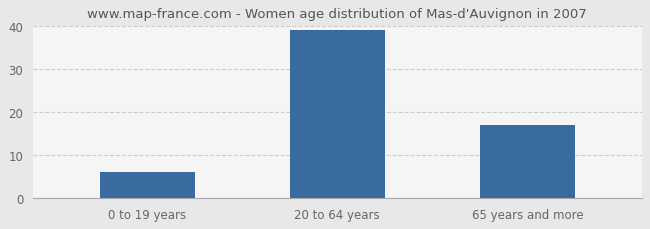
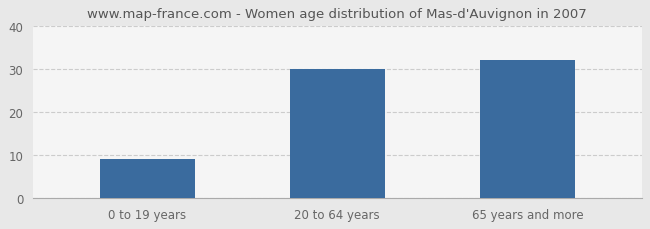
0 to 19 years: 6 -> 9
20 to 64 years: 39 -> 30
65 years and more: 17 -> 32
